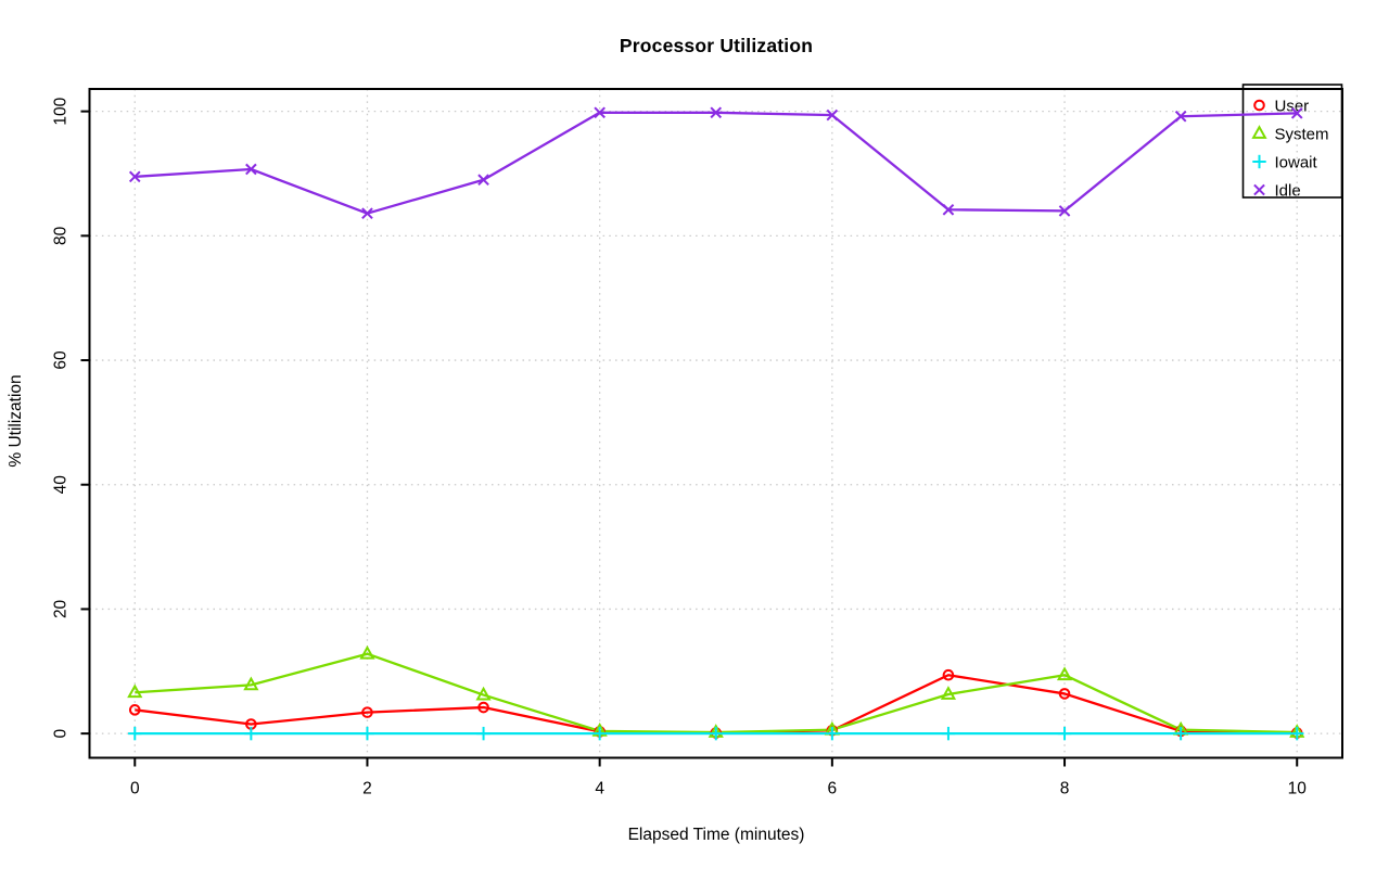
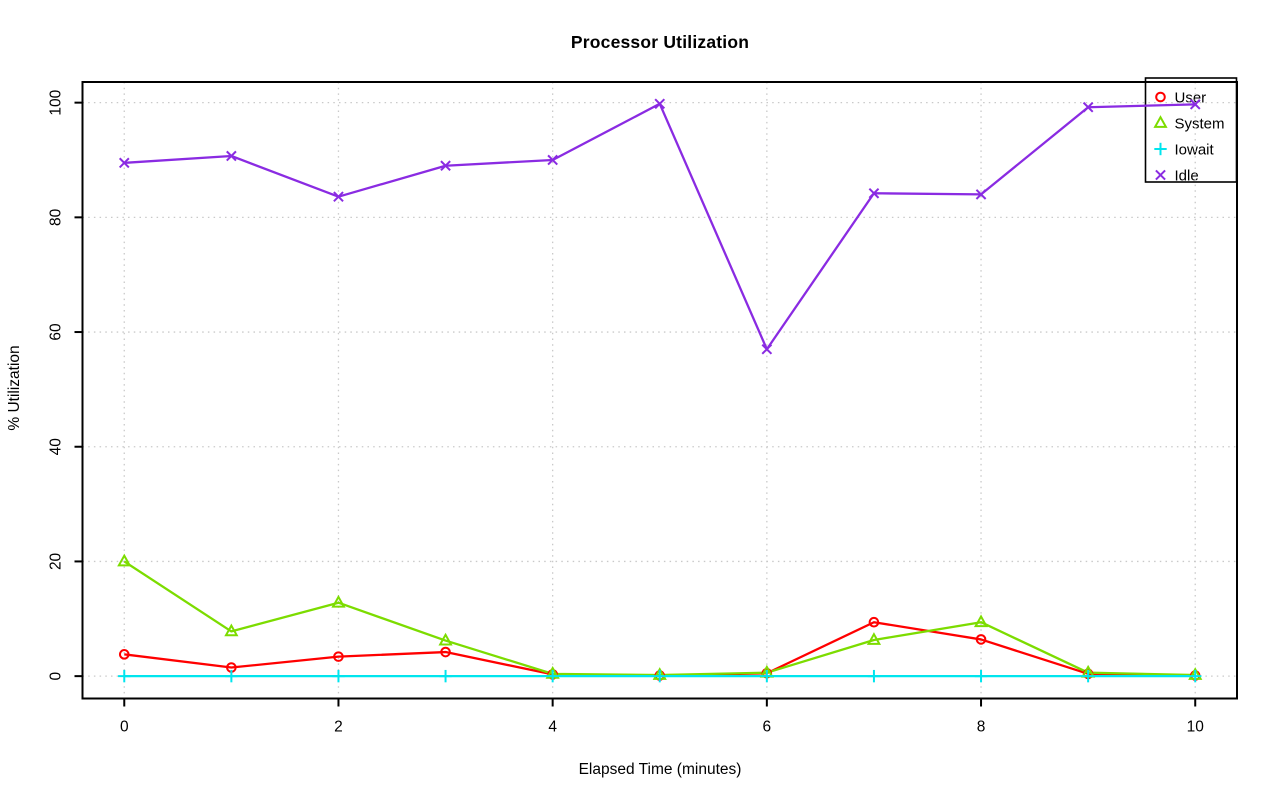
System/0: 7 -> 20
Idle/4: 100 -> 90
Idle/6: 99 -> 57
